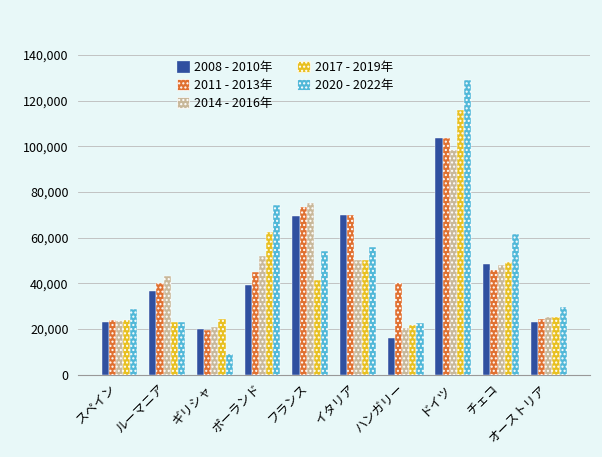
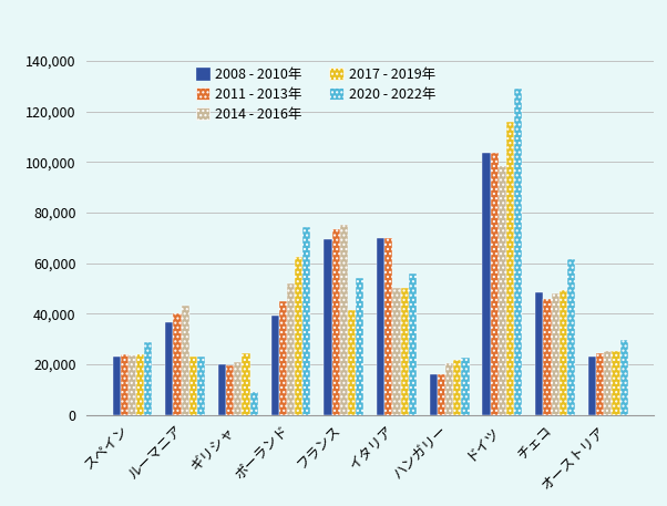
2011 - 2013年/ハンガリー: 40,000 -> 16,000
